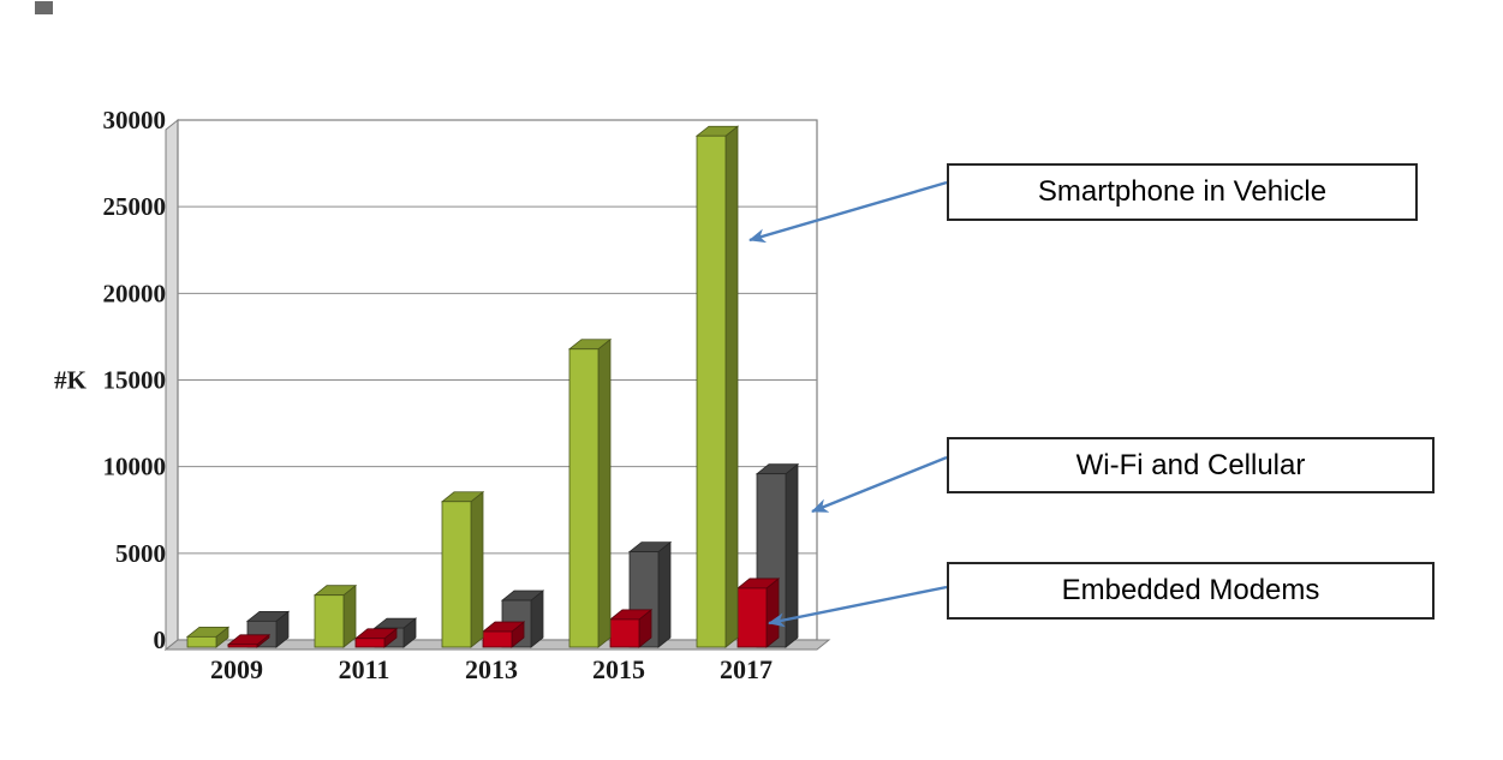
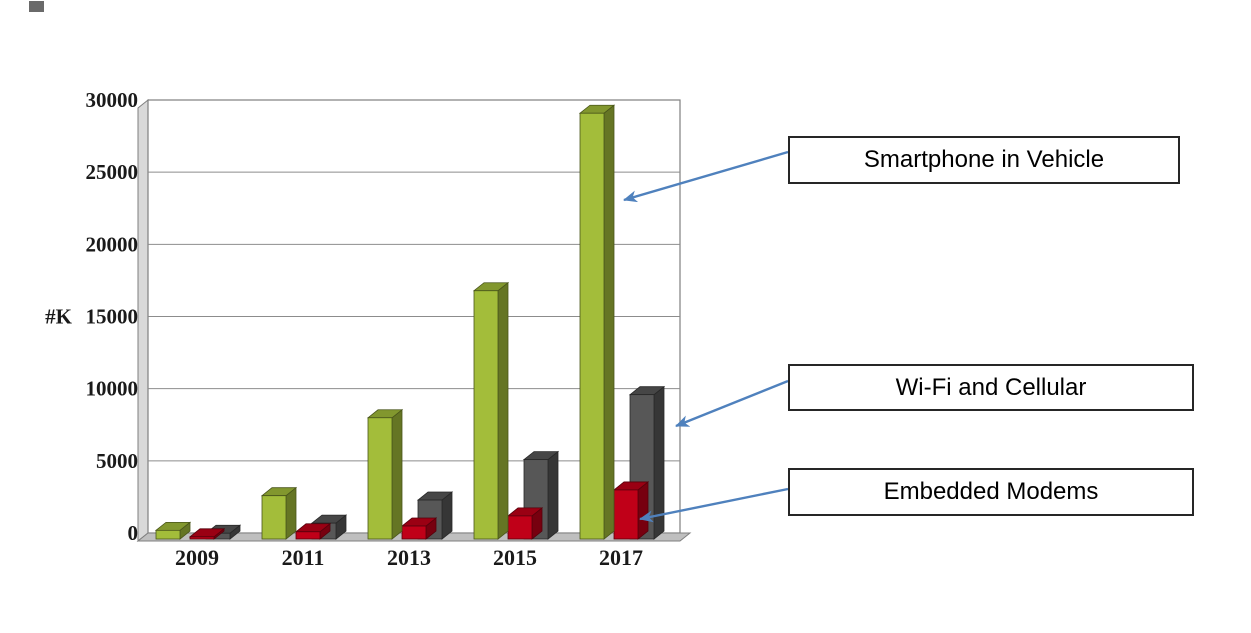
Wi-Fi and Cellular/2009: 1500 -> 400
